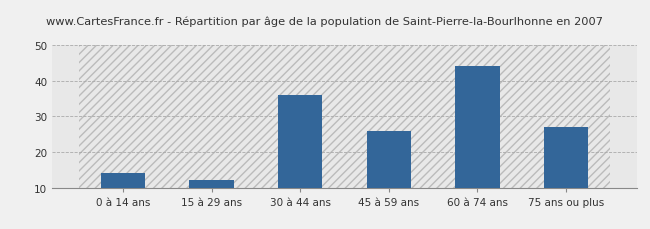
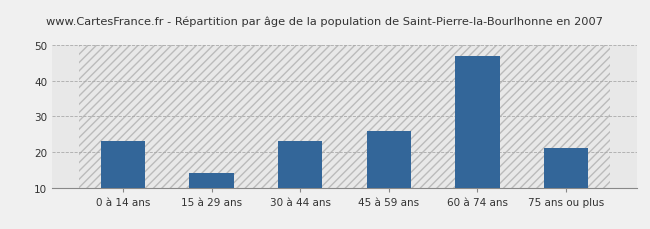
0 à 14 ans: 14 -> 23
15 à 29 ans: 12 -> 14
30 à 44 ans: 36 -> 23
60 à 74 ans: 44 -> 47
75 ans ou plus: 27 -> 21
